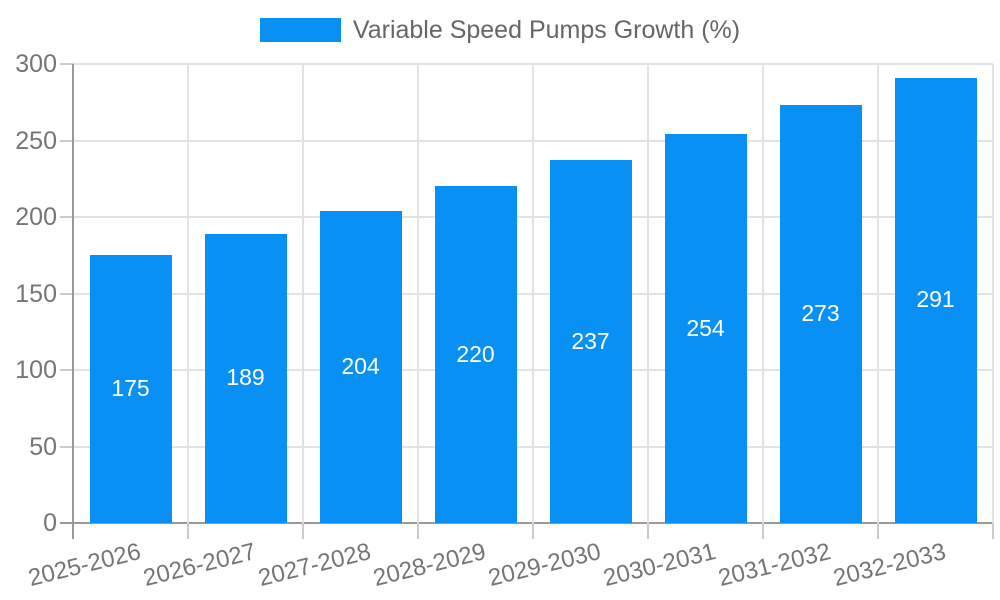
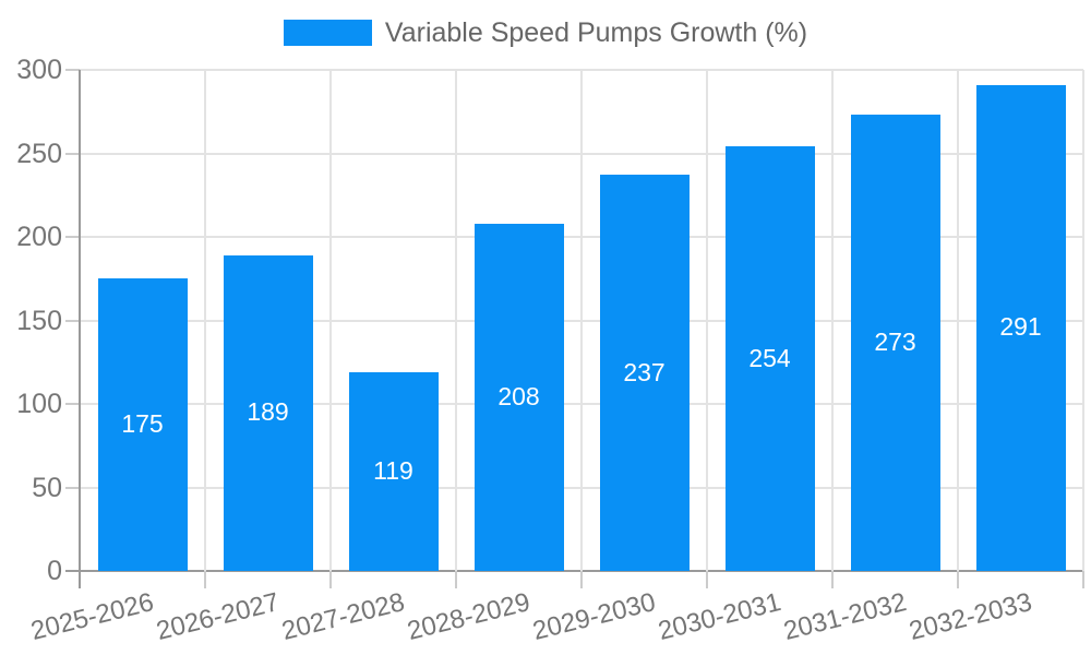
2027-2028: 204 -> 119
2028-2029: 220 -> 208
